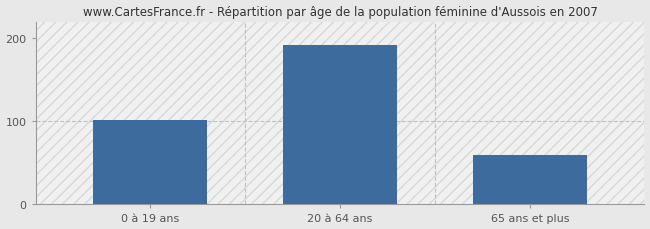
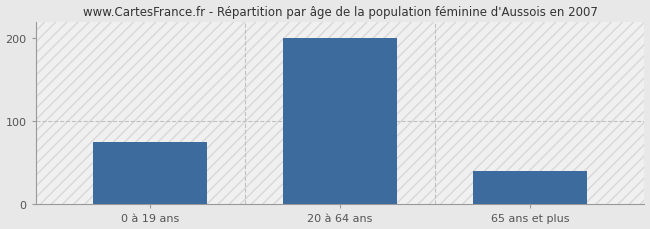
0 à 19 ans: 102 -> 75
20 à 64 ans: 192 -> 200
65 ans et plus: 60 -> 40
